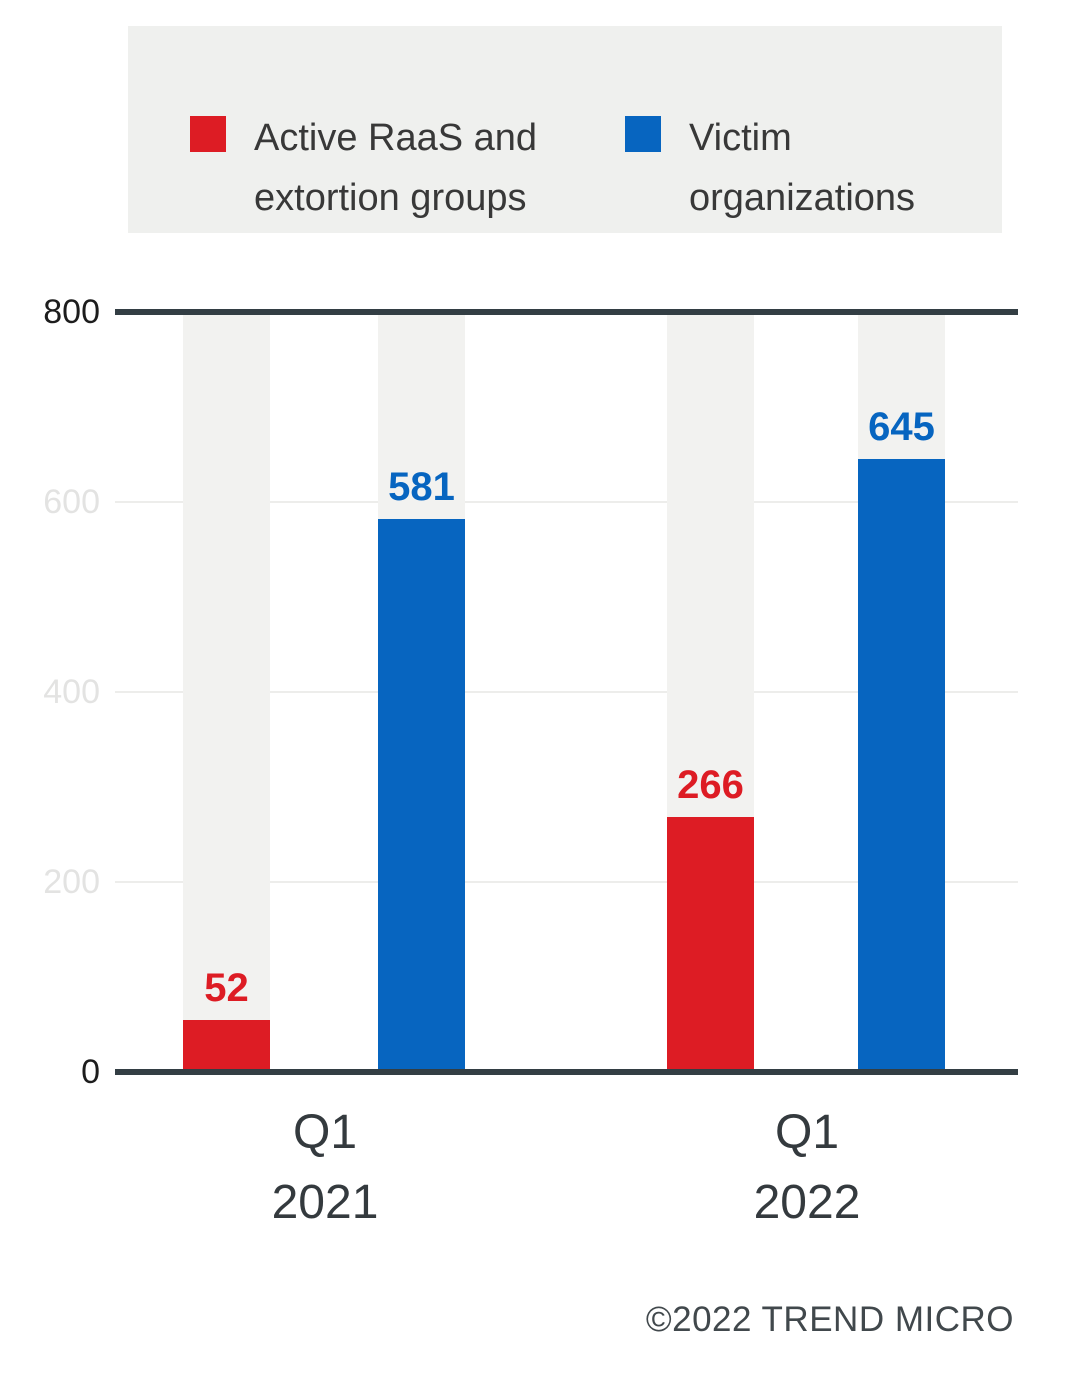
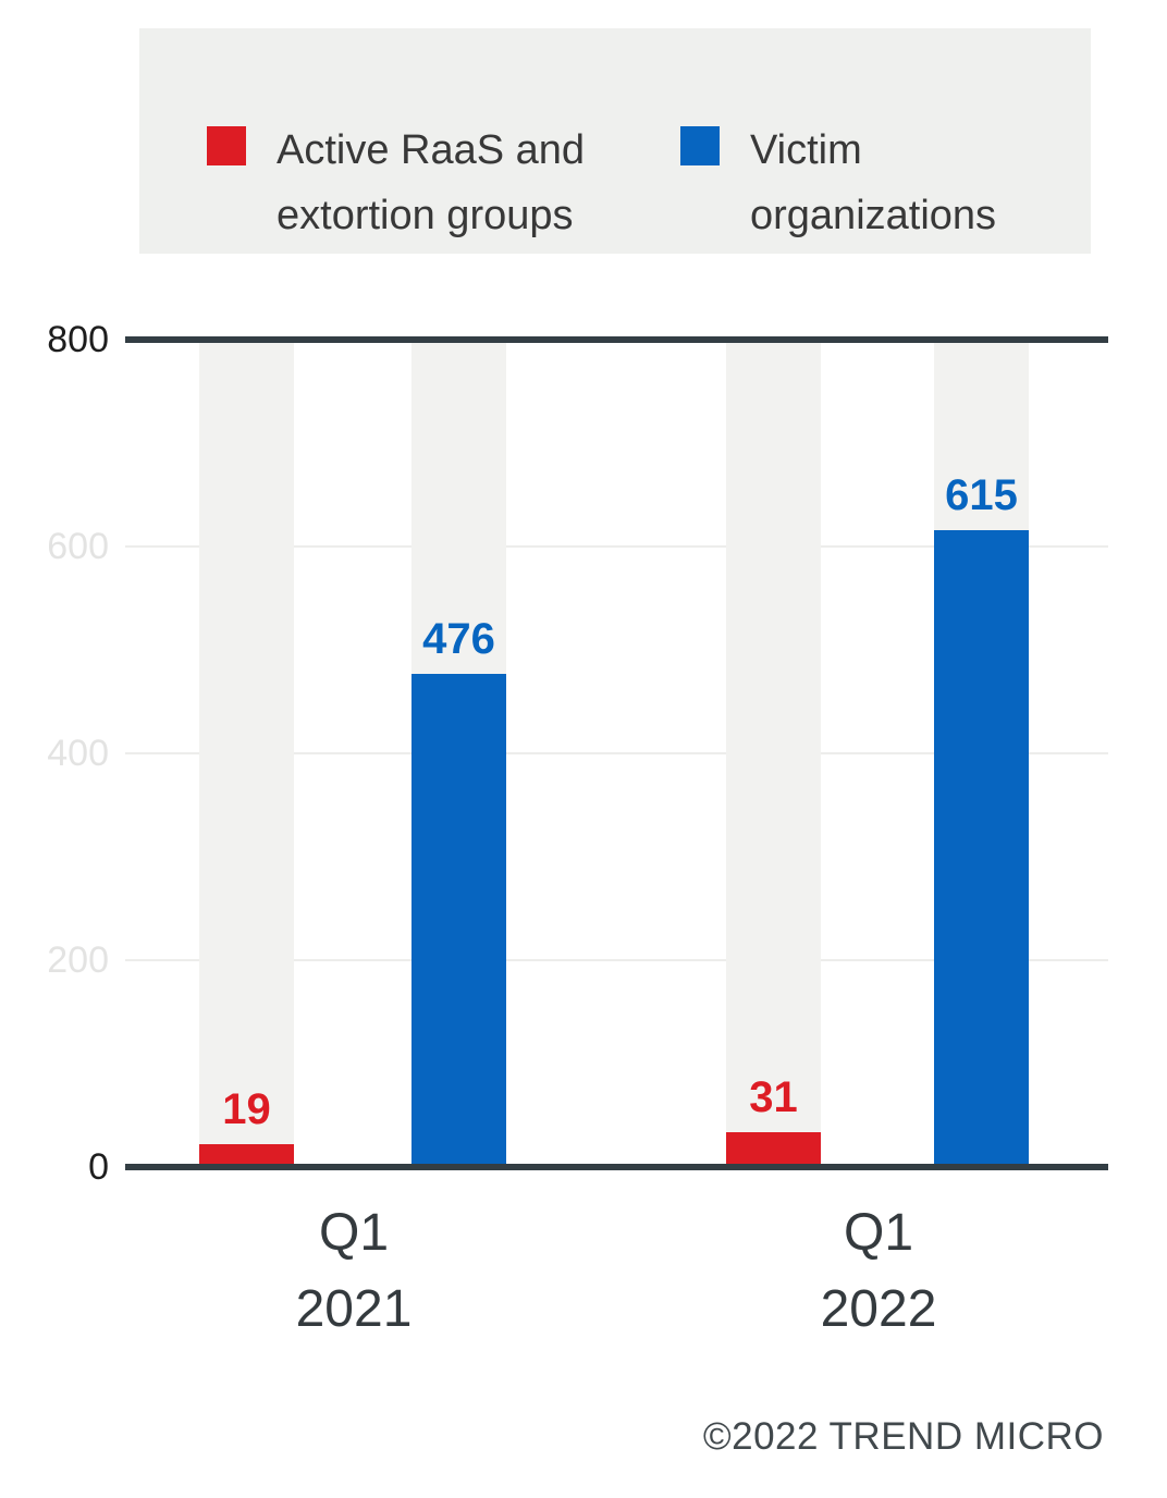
Active RaaS and extortion groups/Q1 2021: 52 -> 19
Victim organizations/Q1 2021: 581 -> 476
Active RaaS and extortion groups/Q1 2022: 266 -> 31
Victim organizations/Q1 2022: 645 -> 615
